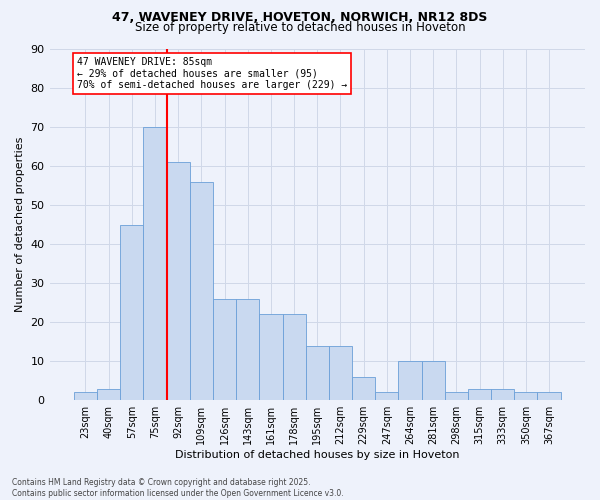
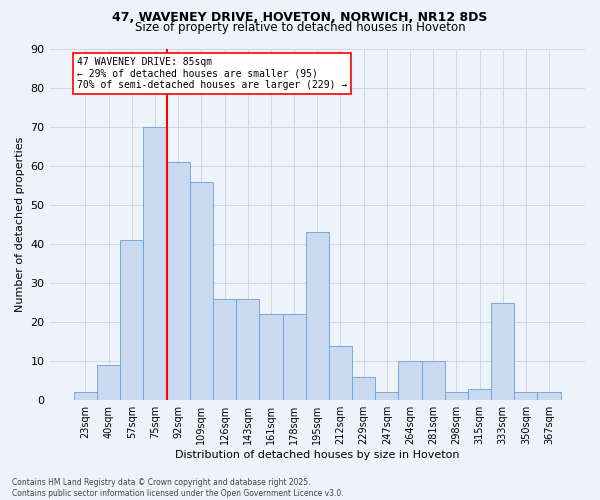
40sqm: 3 -> 9
57sqm: 45 -> 41
195sqm: 14 -> 43
333sqm: 3 -> 25
